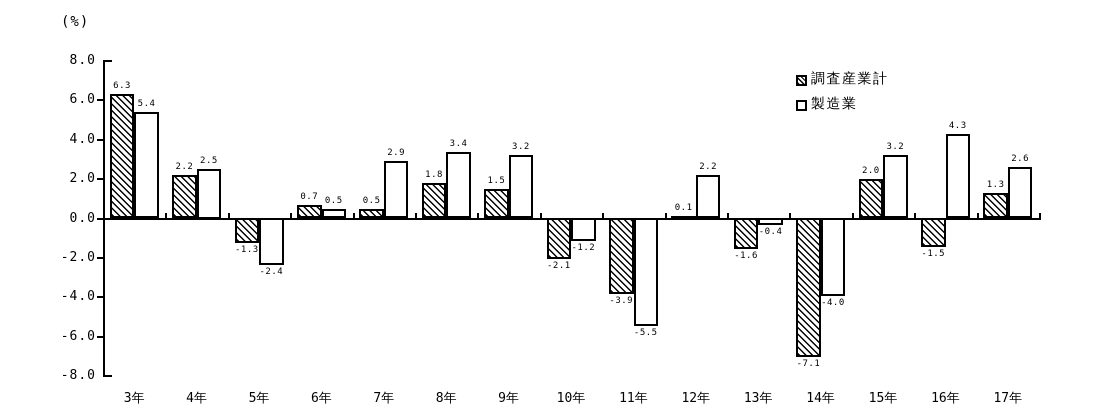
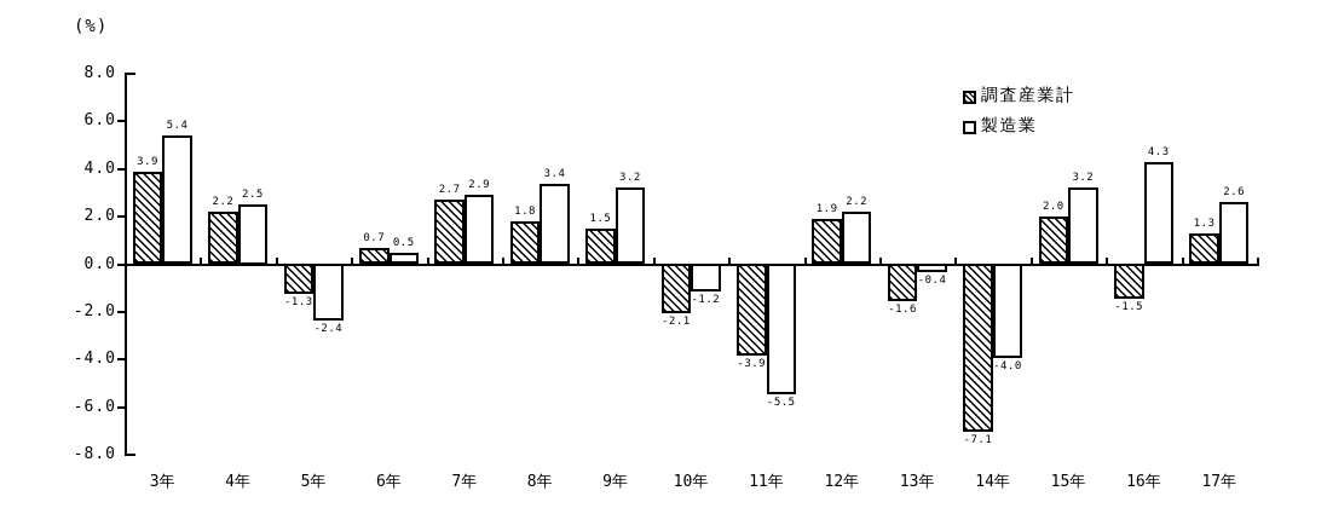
調査産業計/3年: 6.3 -> 3.9
調査産業計/7年: 0.5 -> 2.7
調査産業計/12年: 0.1 -> 1.9
